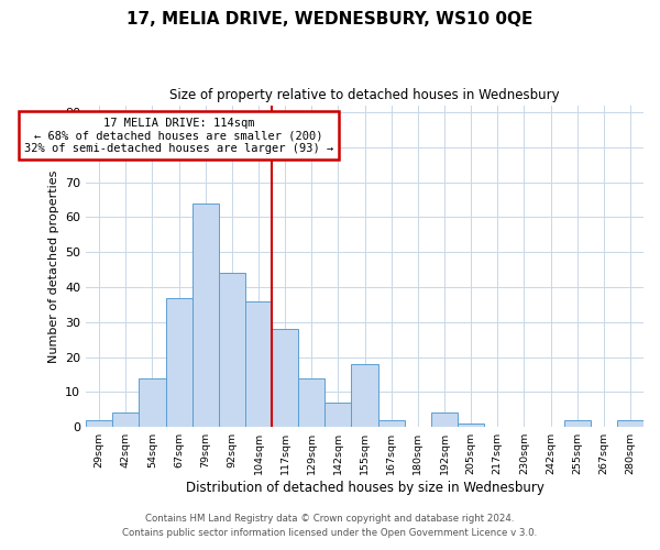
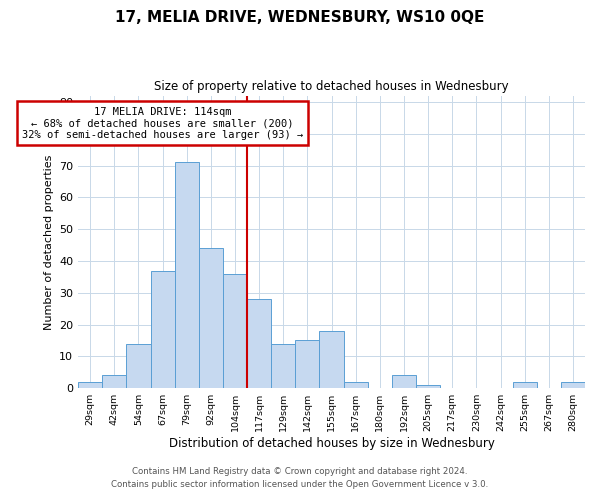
79sqm: 64 -> 71
142sqm: 7 -> 15
